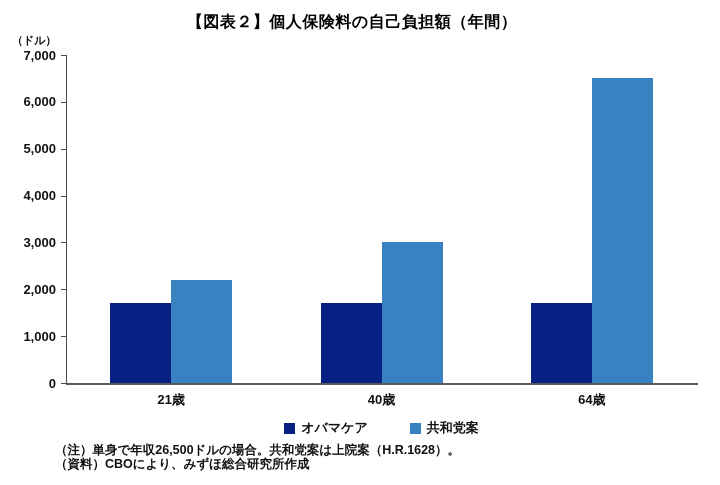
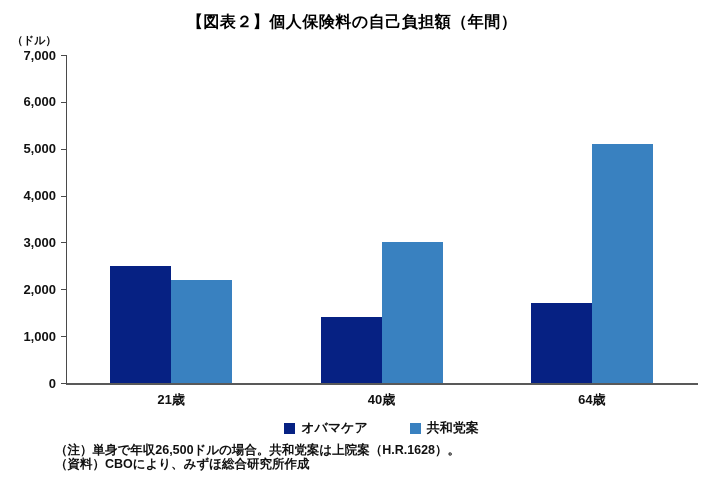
オバマケア/21歳: 1700 -> 2500
オバマケア/40歳: 1700 -> 1400
共和党案/64歳: 6500 -> 5100
